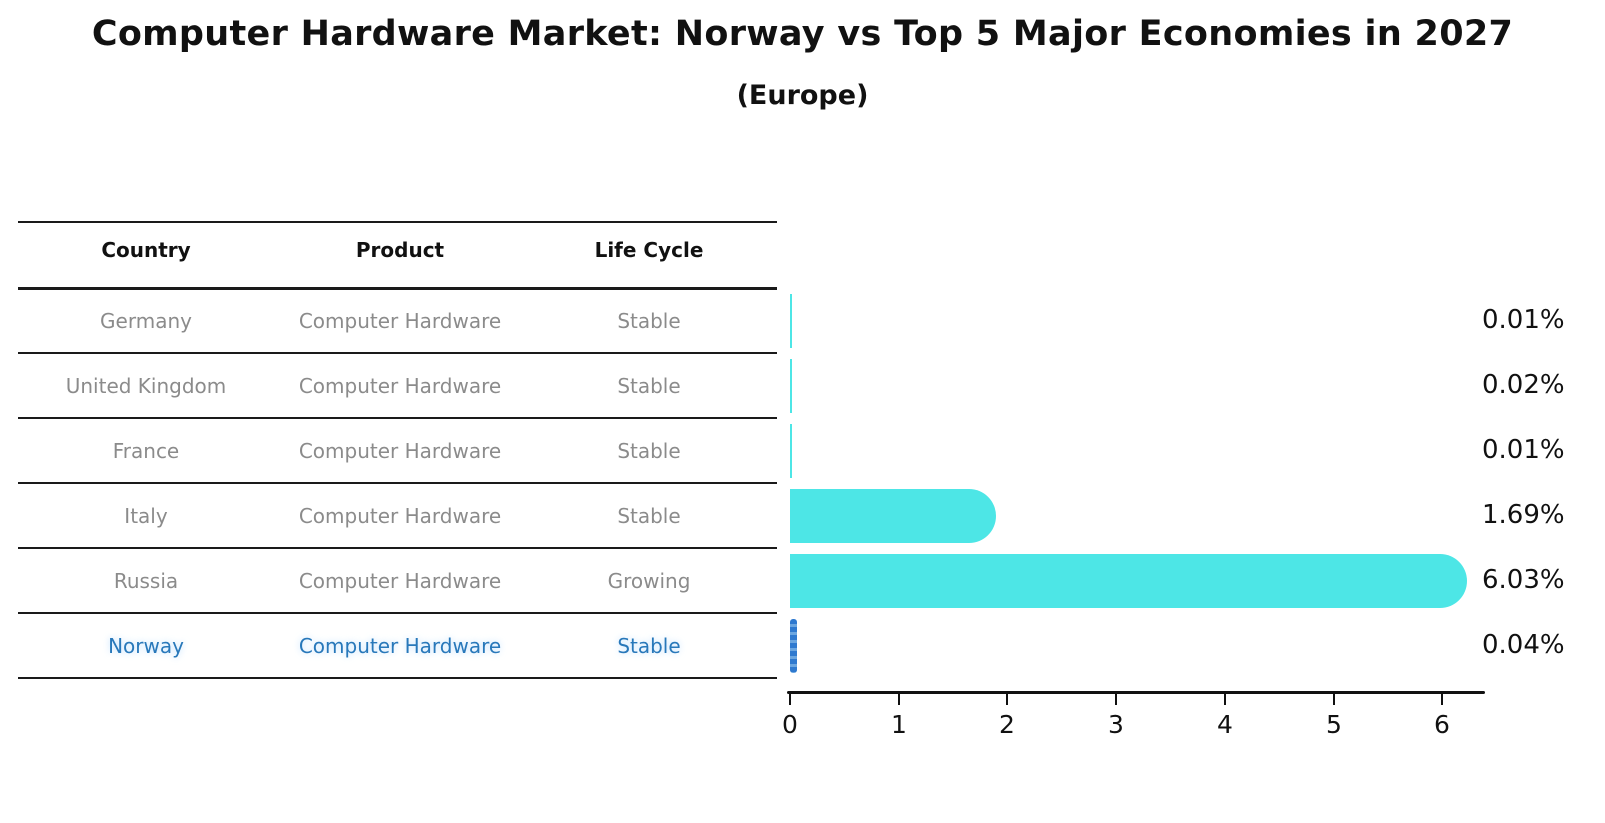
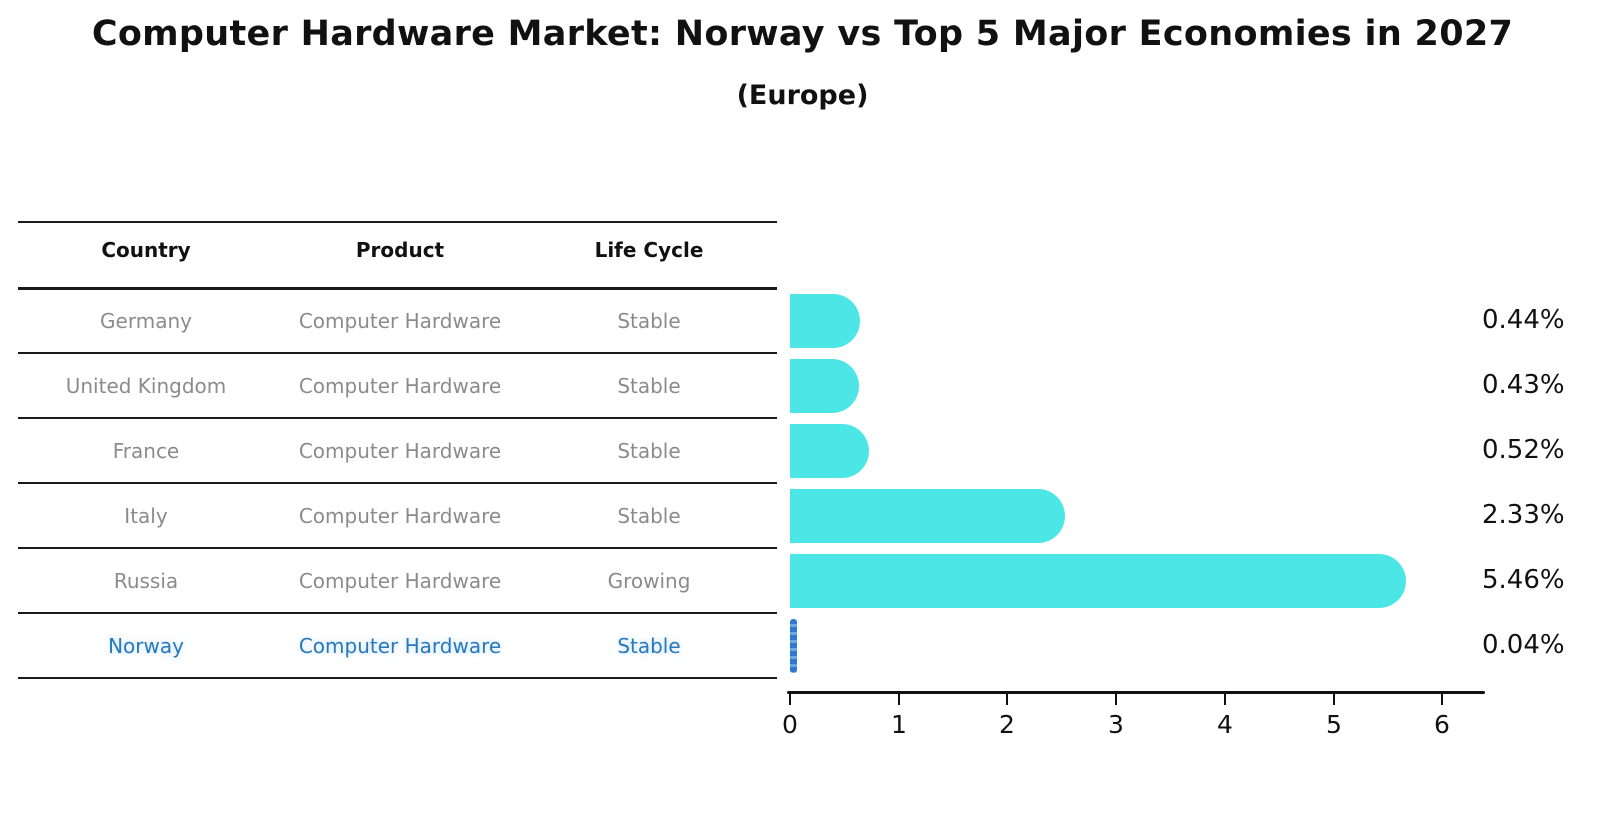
Germany: 0.01% -> 0.44%
United Kingdom: 0.02% -> 0.43%
France: 0.01% -> 0.52%
Italy: 1.69% -> 2.33%
Russia: 6.03% -> 5.46%
